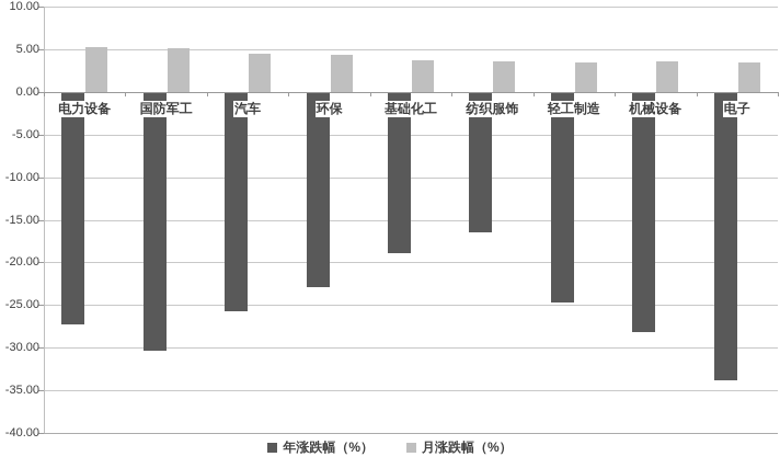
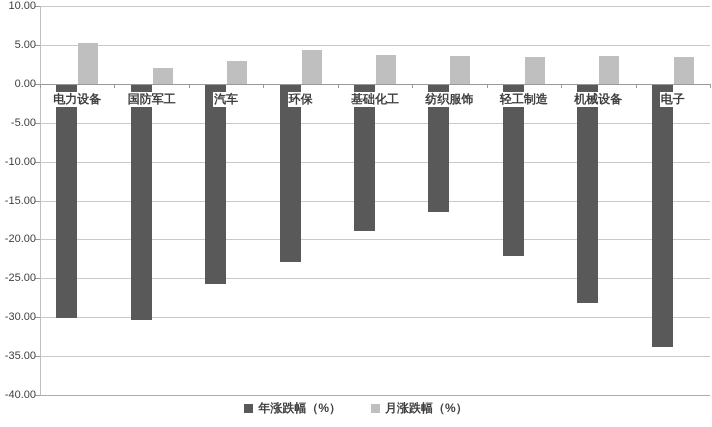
年涨跌幅（%）/电力设备: -27 -> -30
月涨跌幅（%）/国防军工: 5 -> 2
月涨跌幅（%）/汽车: 4 -> 3
年涨跌幅（%）/轻工制造: -25 -> -22
